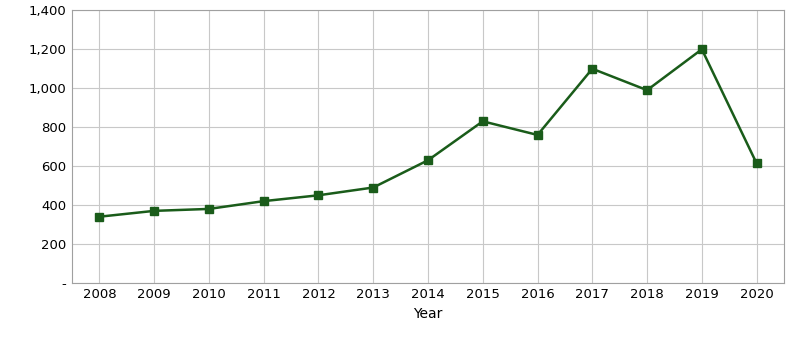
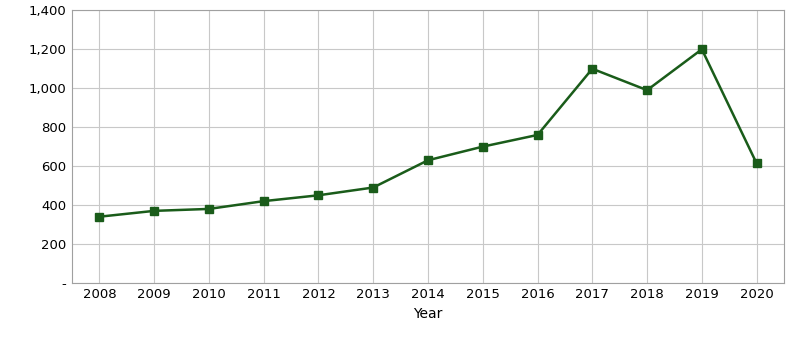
2015: 830 -> 700
